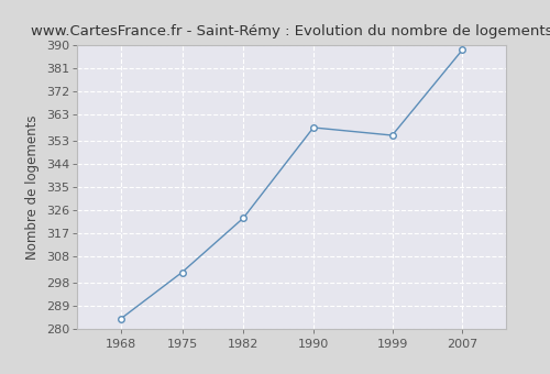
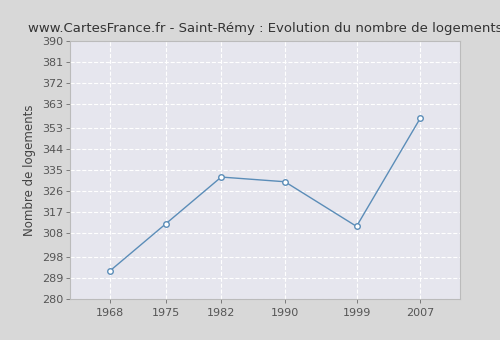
1968: 284 -> 292
1975: 302 -> 312
1982: 323 -> 332
1990: 358 -> 330
1999: 355 -> 311
2007: 388 -> 357
